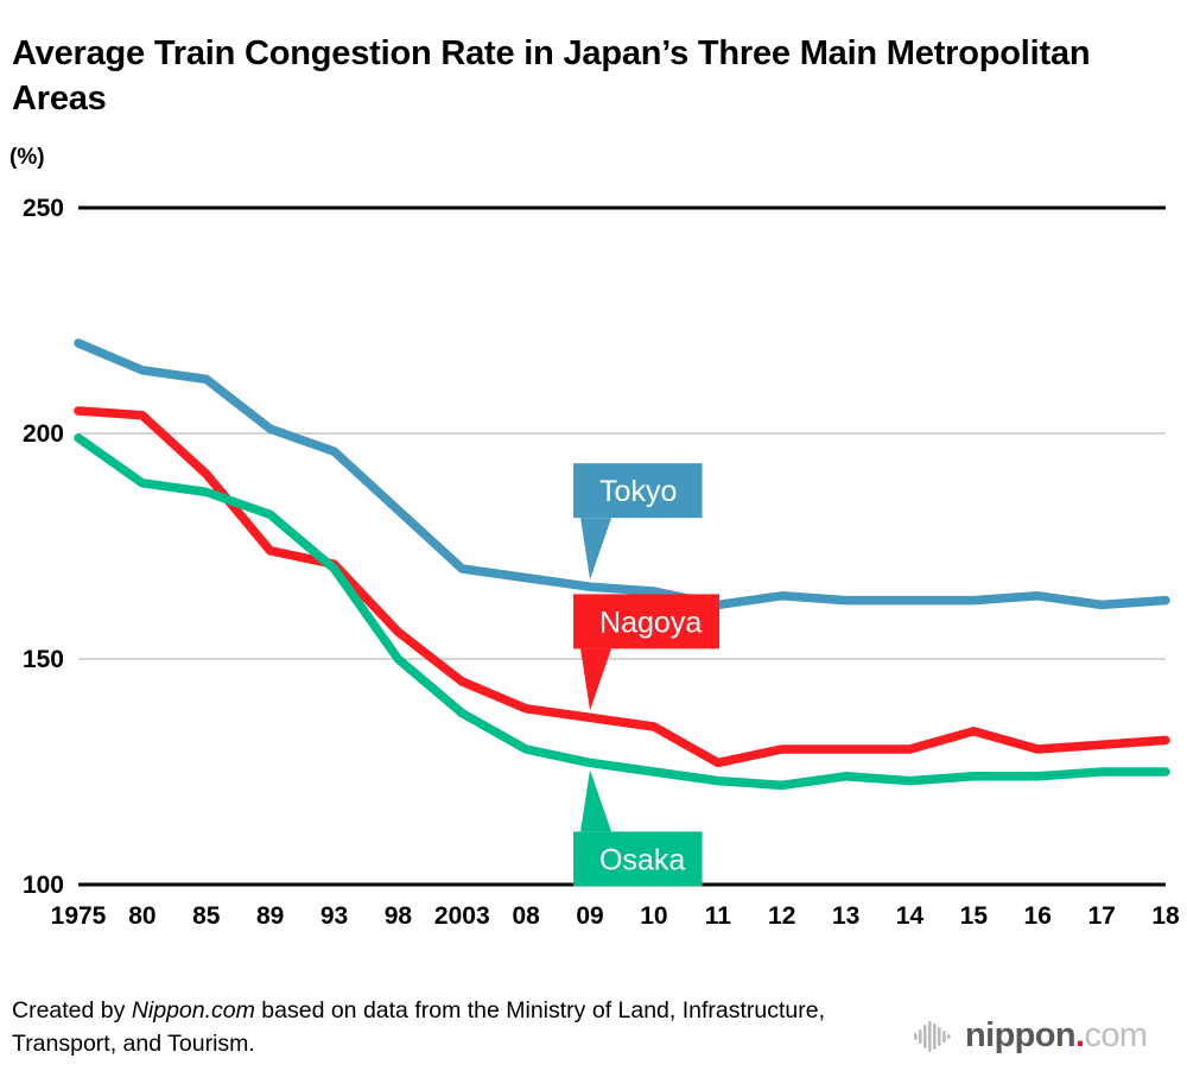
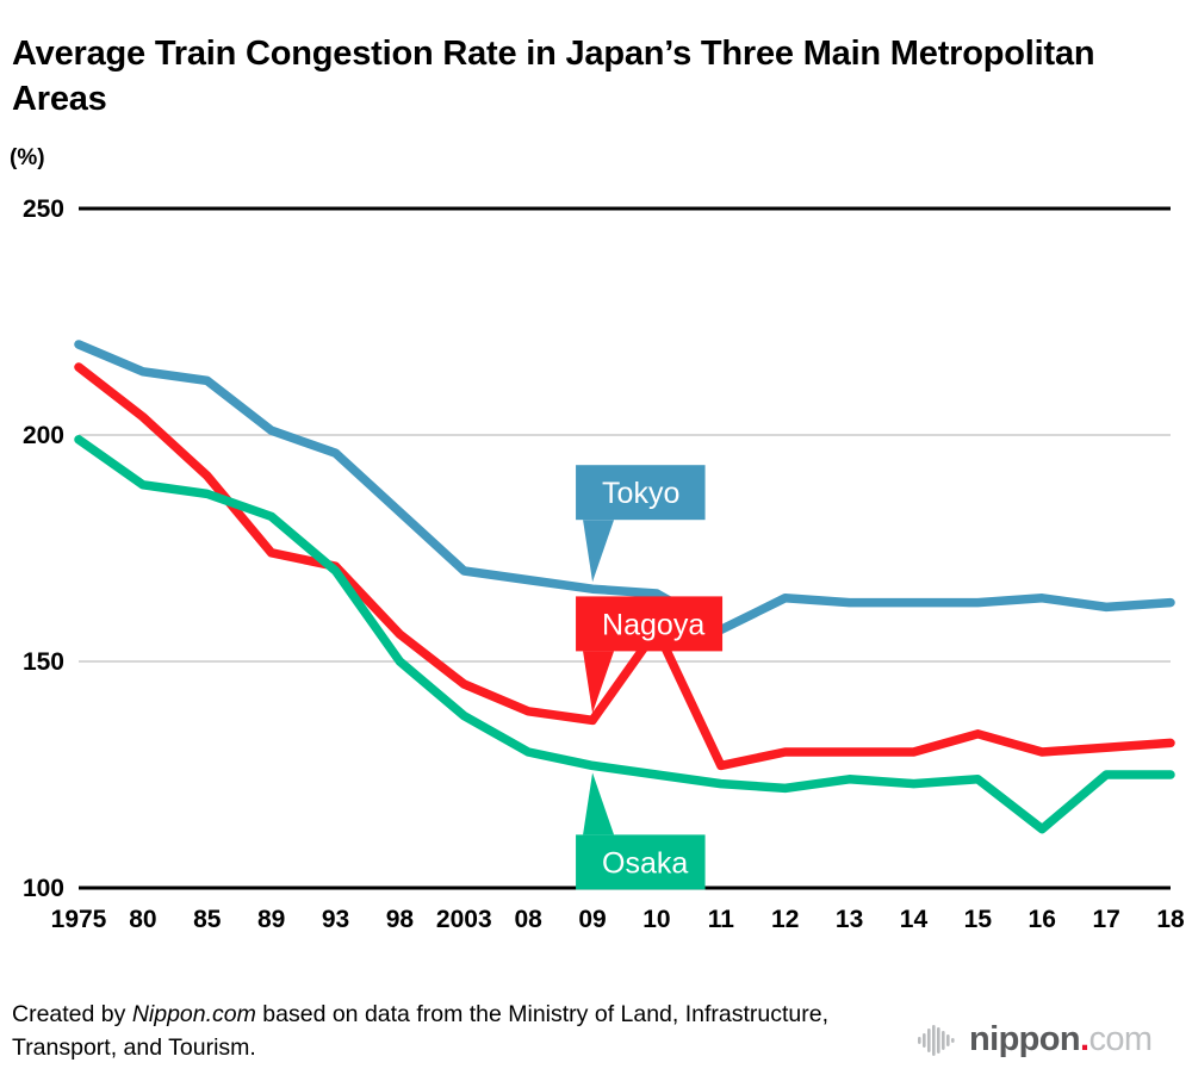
Nagoya/1975: 205 -> 215
Nagoya/10: 135 -> 157
Tokyo/11: 162 -> 157
Osaka/16: 124 -> 113
